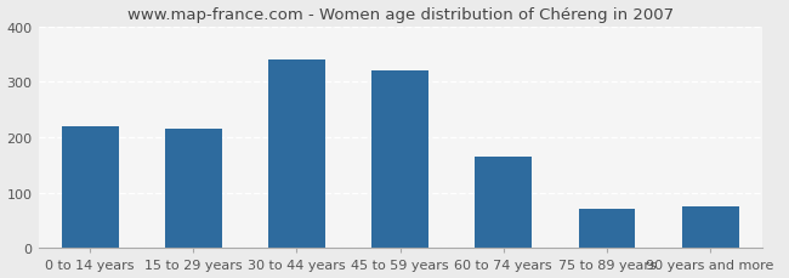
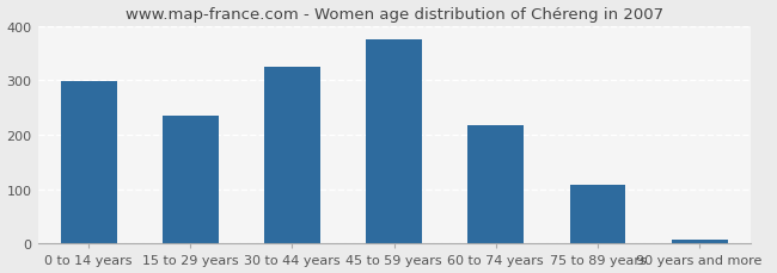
0 to 14 years: 220 -> 298
15 to 29 years: 215 -> 235
30 to 44 years: 340 -> 325
45 to 59 years: 320 -> 375
60 to 74 years: 165 -> 217
75 to 89 years: 70 -> 107
90 years and more: 75 -> 8
